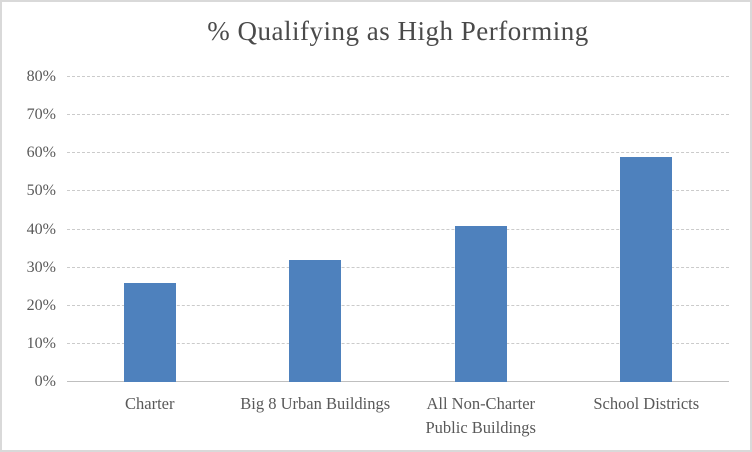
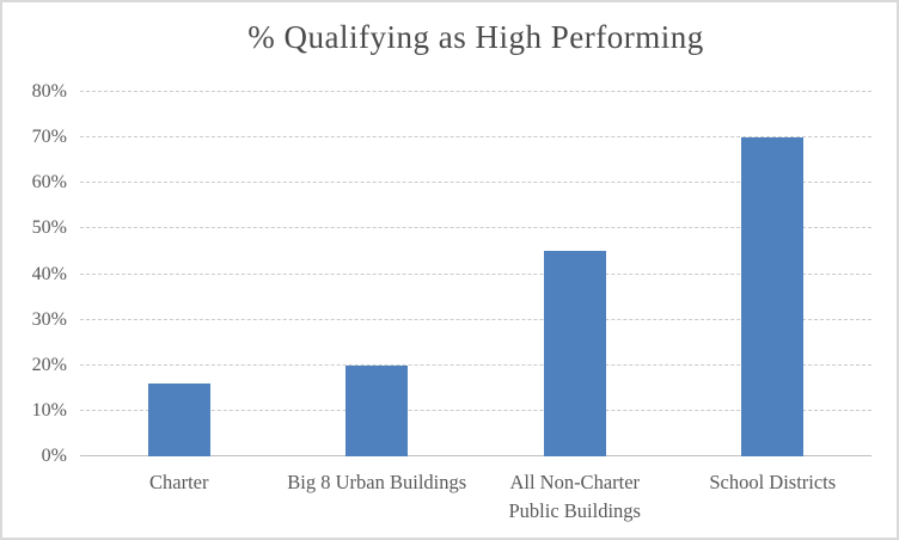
Charter: 26% -> 16%
Big 8 Urban Buildings: 32% -> 20%
All Non-Charter Public Buildings: 41% -> 45%
School Districts: 59% -> 70%
